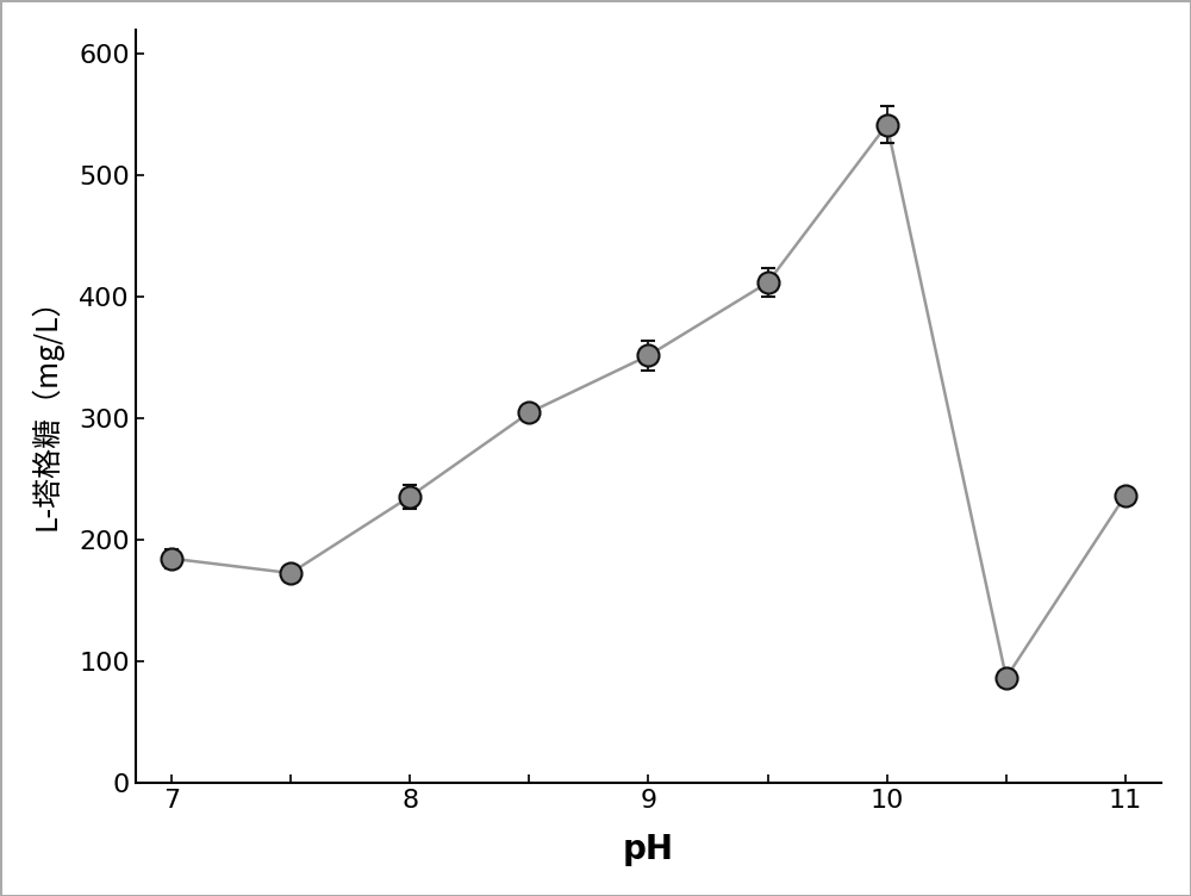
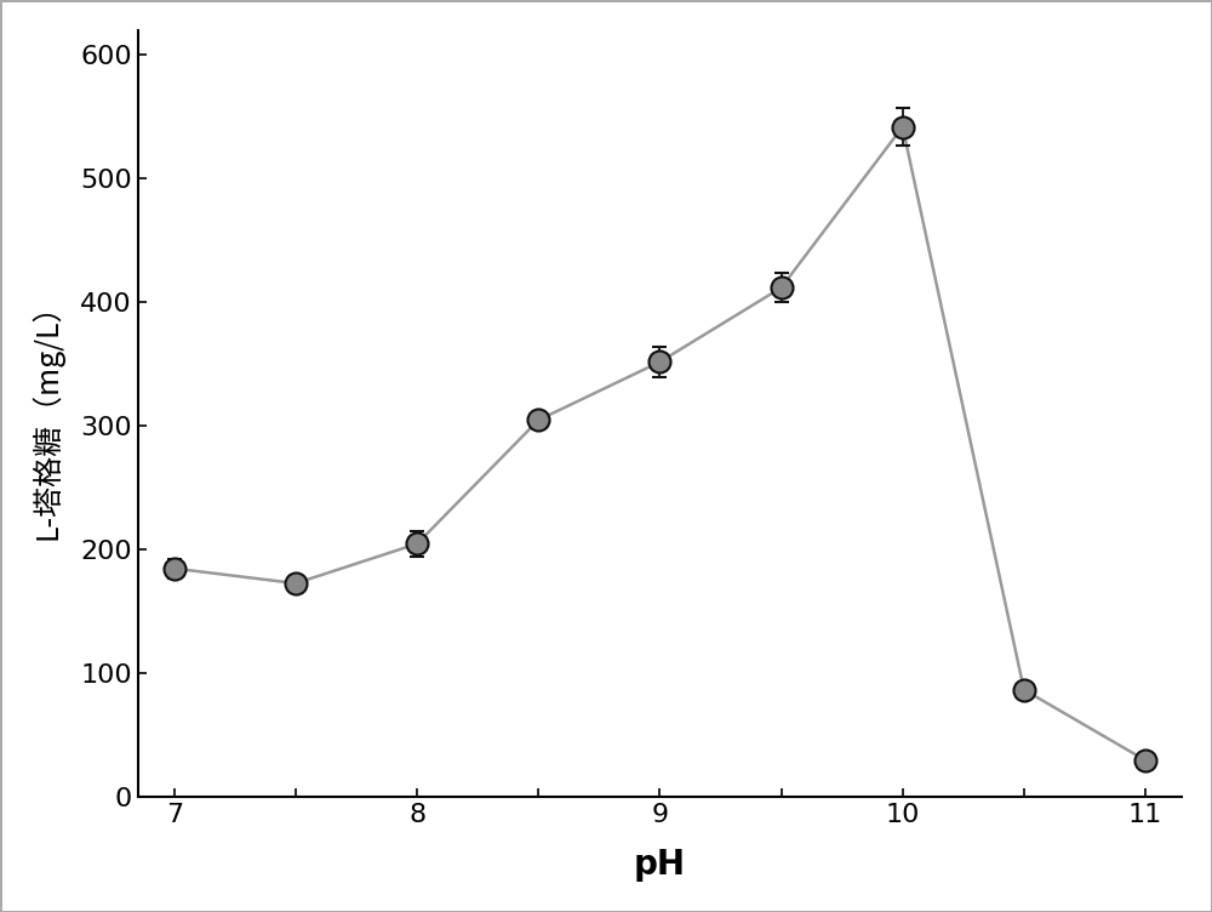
8: 236 -> 205
11: 237 -> 30
